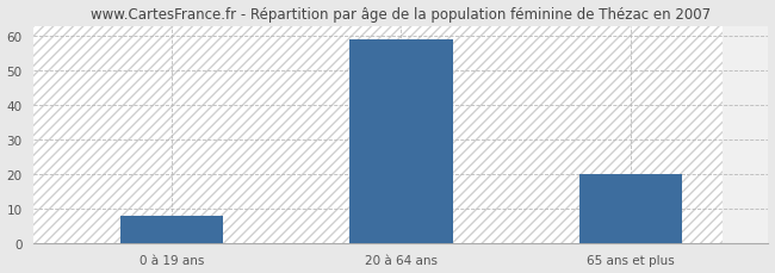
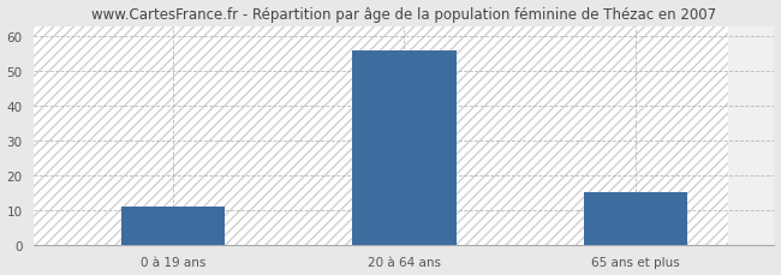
0 à 19 ans: 8 -> 11
20 à 64 ans: 59 -> 56
65 ans et plus: 20 -> 15
